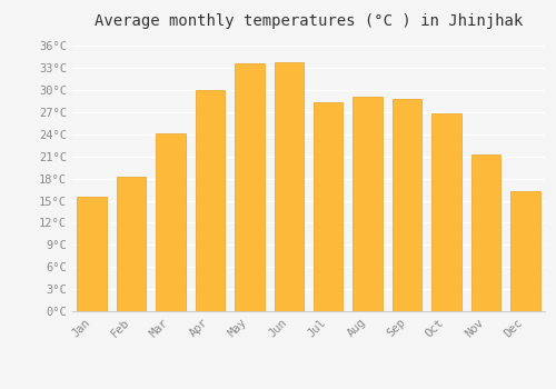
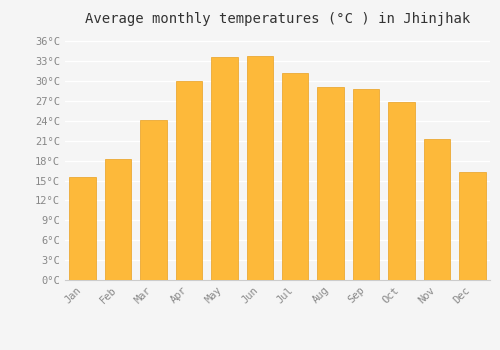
Jul: 28.4°C -> 31.2°C
